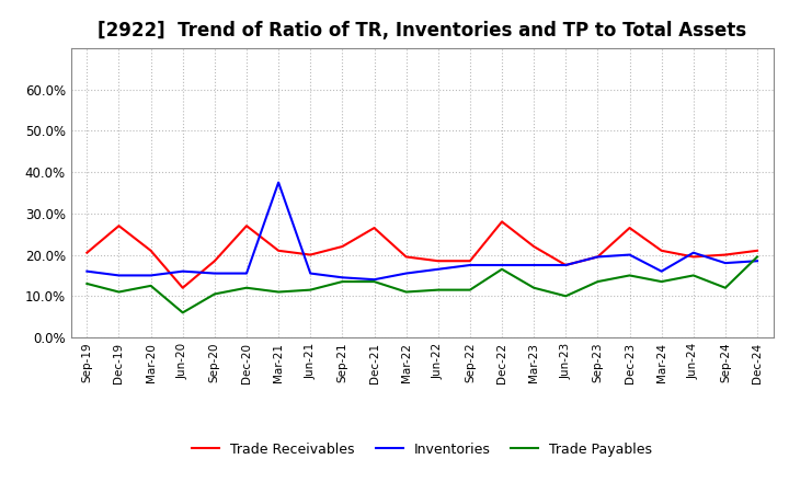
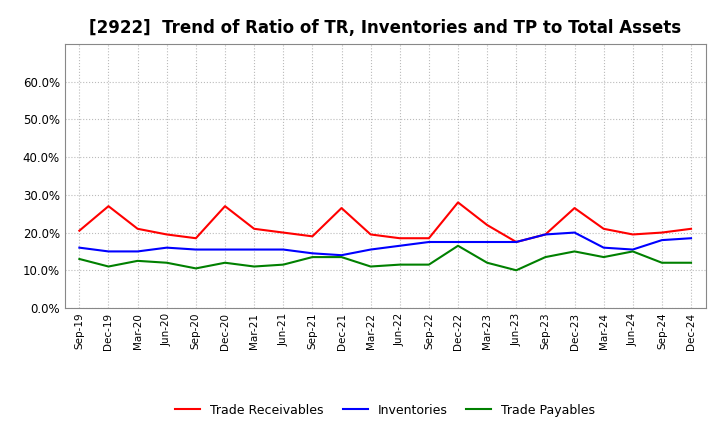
Trade Receivables/Jun-20: 12.0% -> 19.5%
Trade Payables/Jun-20: 6.0% -> 12.0%
Inventories/Mar-21: 37.5% -> 15.5%
Trade Receivables/Sep-21: 22.0% -> 19.0%
Inventories/Jun-24: 20.5% -> 15.5%
Trade Payables/Dec-24: 19.5% -> 12.0%
